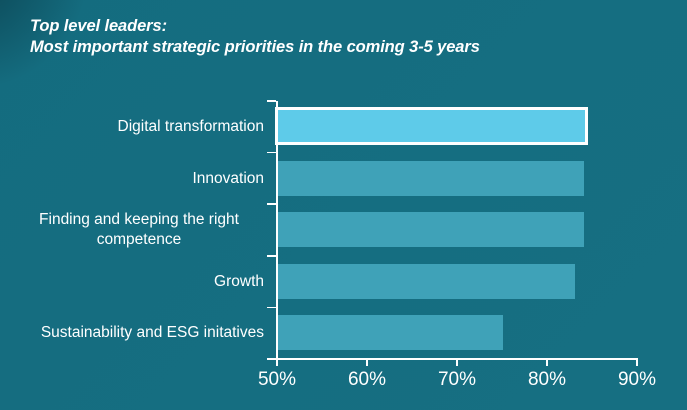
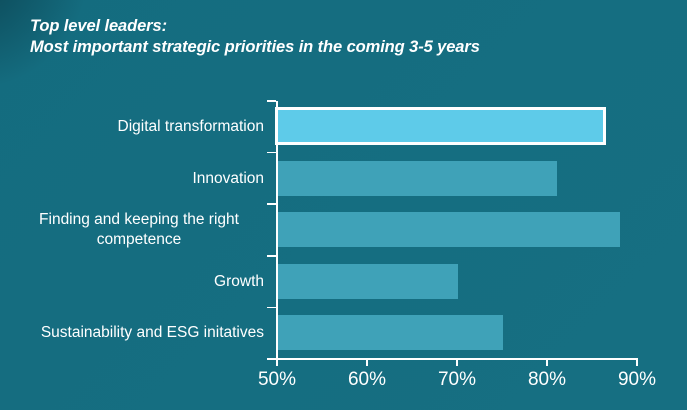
Digital transformation: 84% -> 86%
Innovation: 84% -> 81%
Finding and keeping the right competence: 84% -> 88%
Growth: 83% -> 70%
